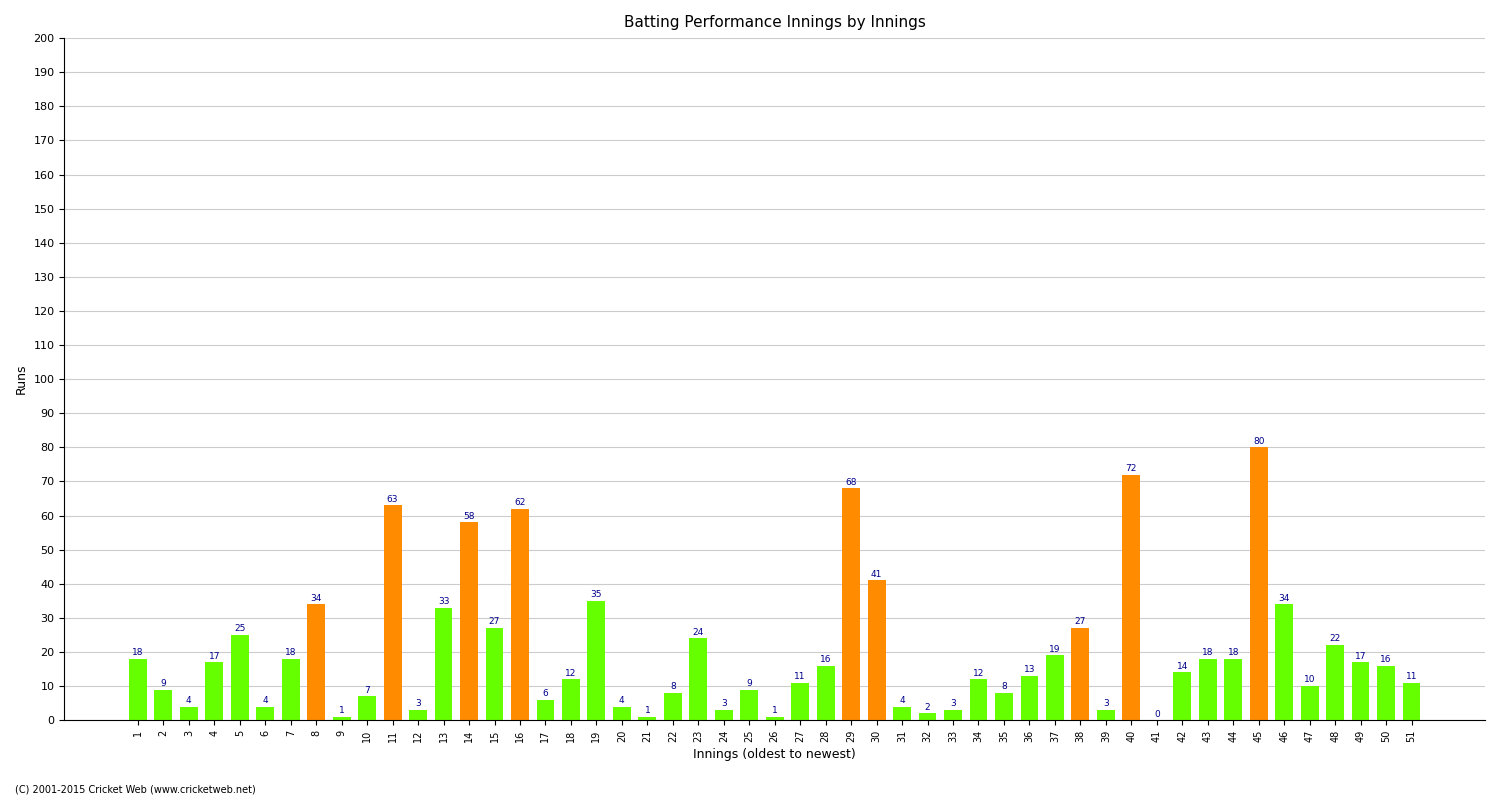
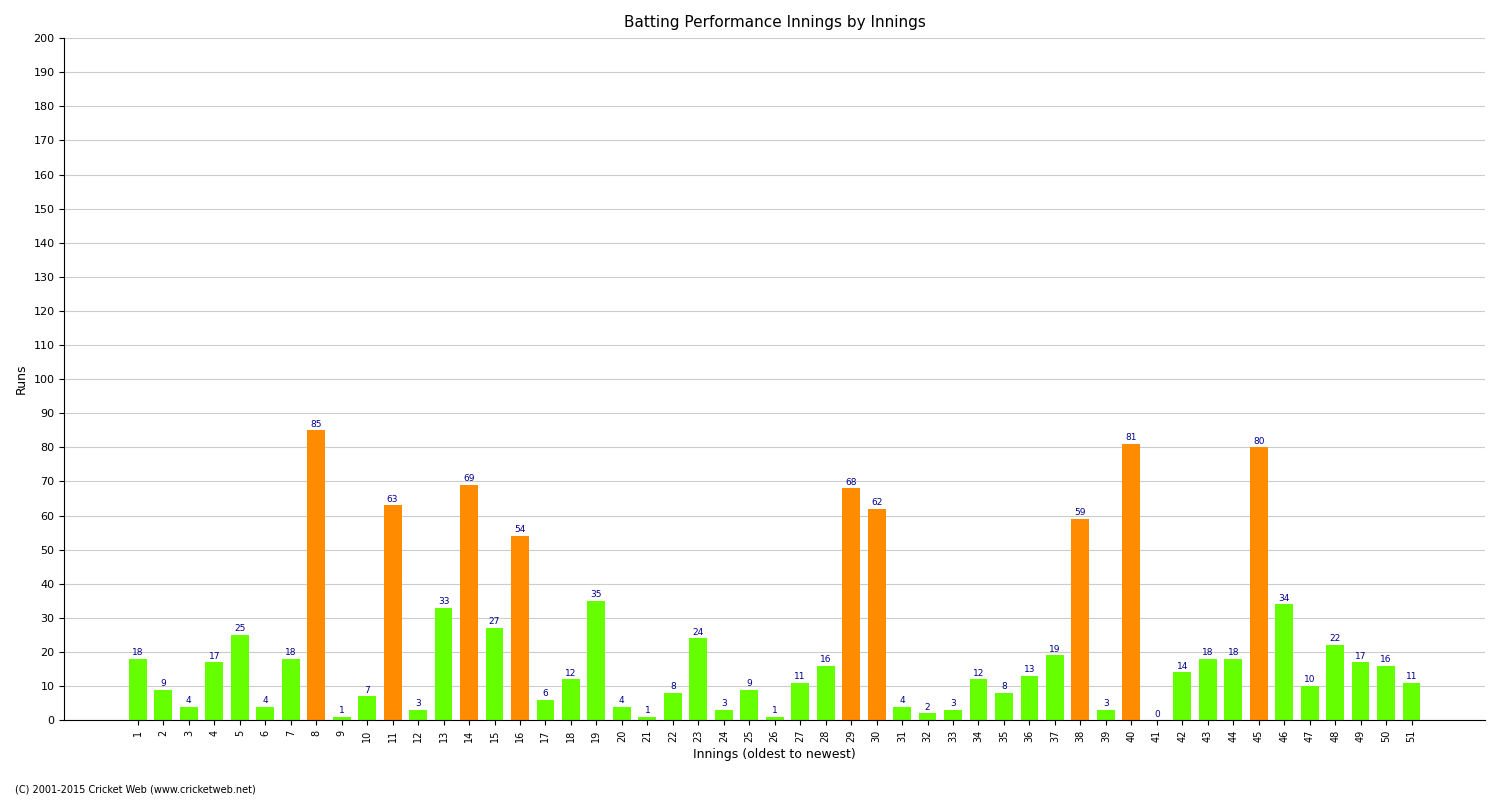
8: 34 -> 85
14: 58 -> 69
16: 62 -> 54
30: 41 -> 62
38: 27 -> 59
40: 72 -> 81
